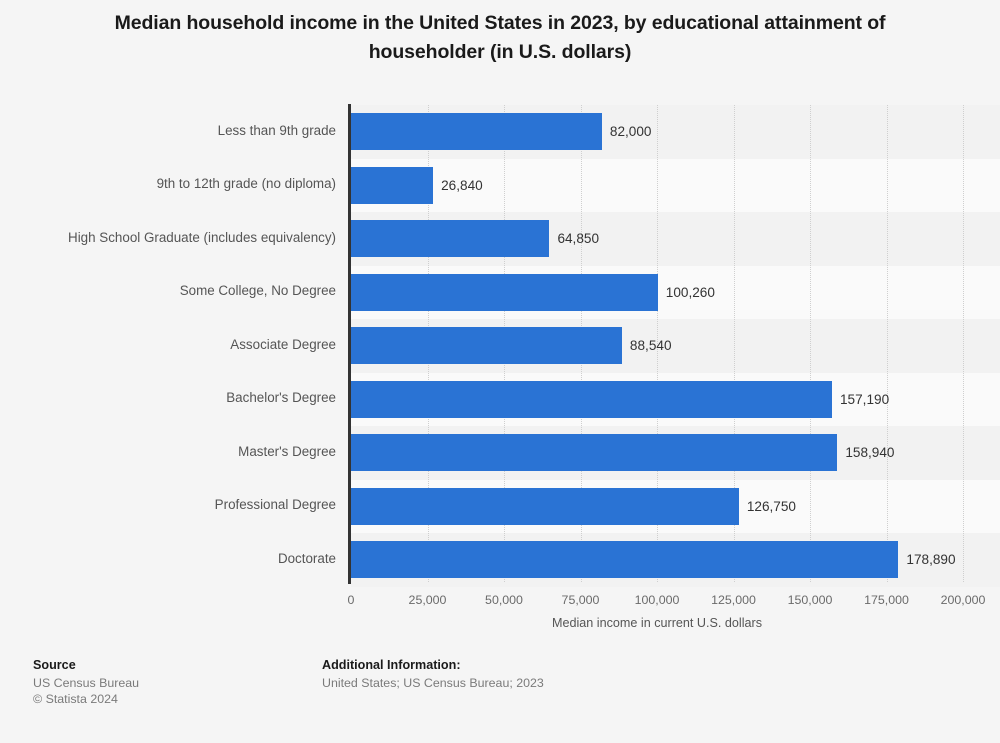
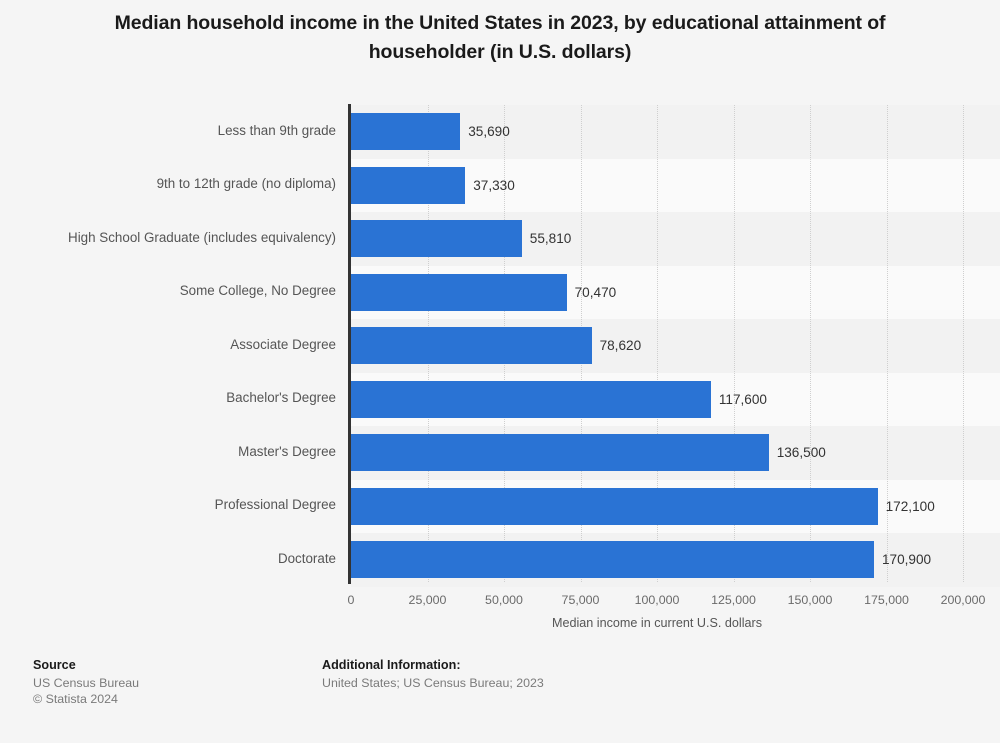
Less than 9th grade: 82,000 -> 35,690
9th to 12th grade (no diploma): 26,840 -> 37,330
High School Graduate (includes equivalency): 64,850 -> 55,810
Some College, No Degree: 100,260 -> 70,470
Associate Degree: 88,540 -> 78,620
Bachelor's Degree: 157,190 -> 117,600
Master's Degree: 158,940 -> 136,500
Professional Degree: 126,750 -> 172,100
Doctorate: 178,890 -> 170,900
